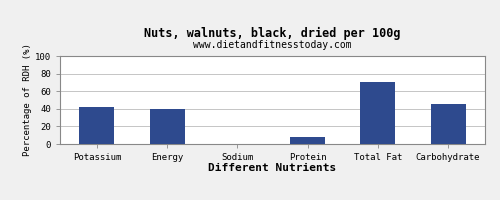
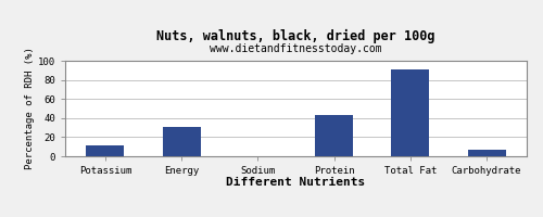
Potassium: 42 -> 11
Energy: 40 -> 31
Protein: 8 -> 43
Total Fat: 70 -> 91
Carbohydrate: 46 -> 7
